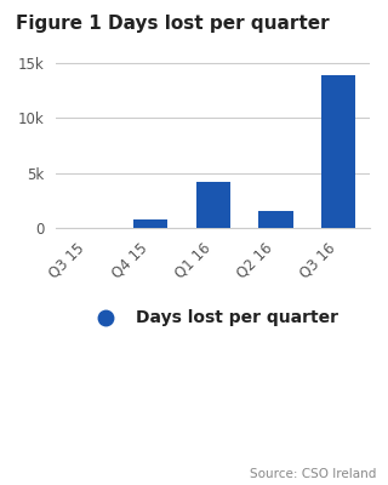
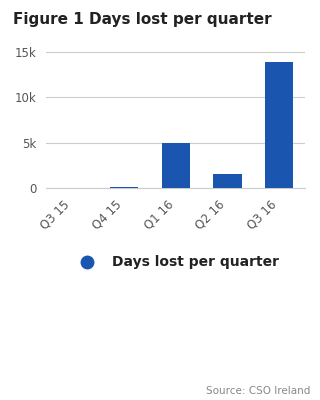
Q4 15: 0.8k -> 0.1k
Q1 16: 4.2k -> 5.0k
